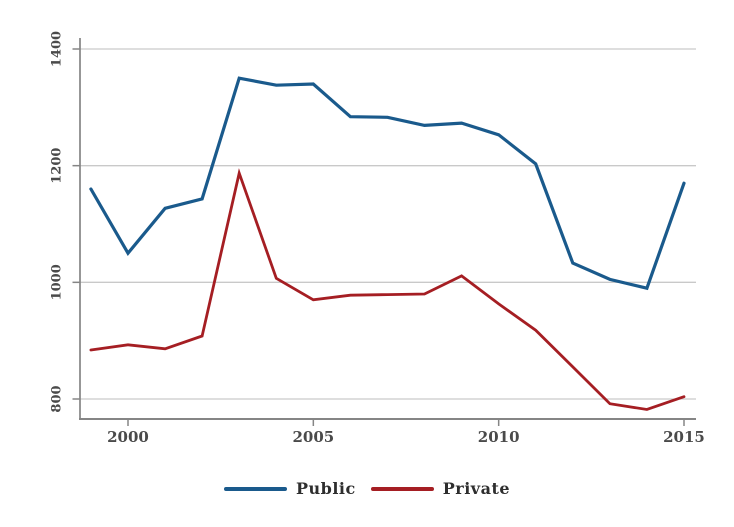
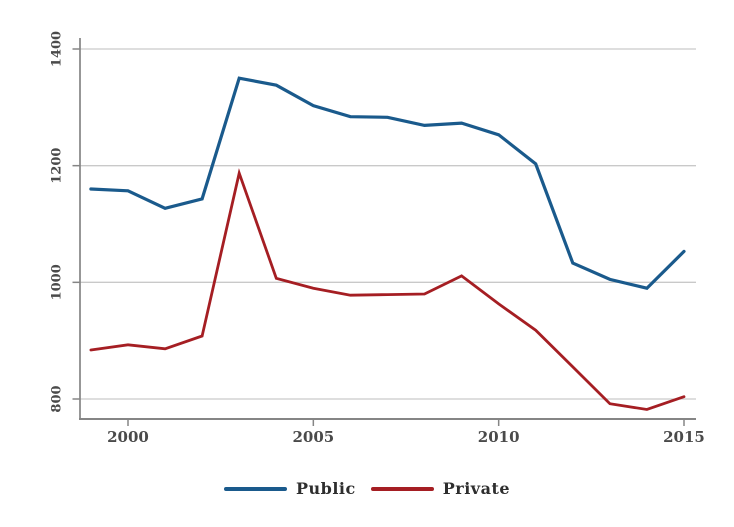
Public/2000: 1050 -> 1160
Public/2005: 1340 -> 1300
Private/2005: 970 -> 990
Public/2015: 1170 -> 1050
